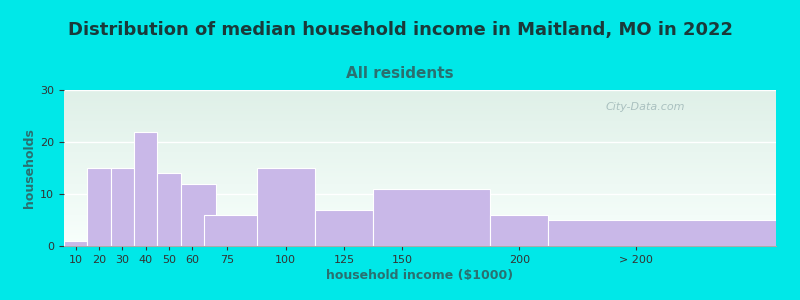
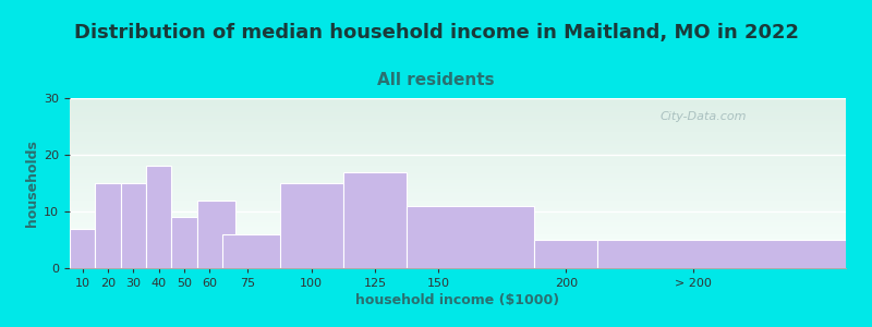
10: 1 -> 7
40: 22 -> 18
50: 14 -> 9
125: 7 -> 17
200: 6 -> 5
